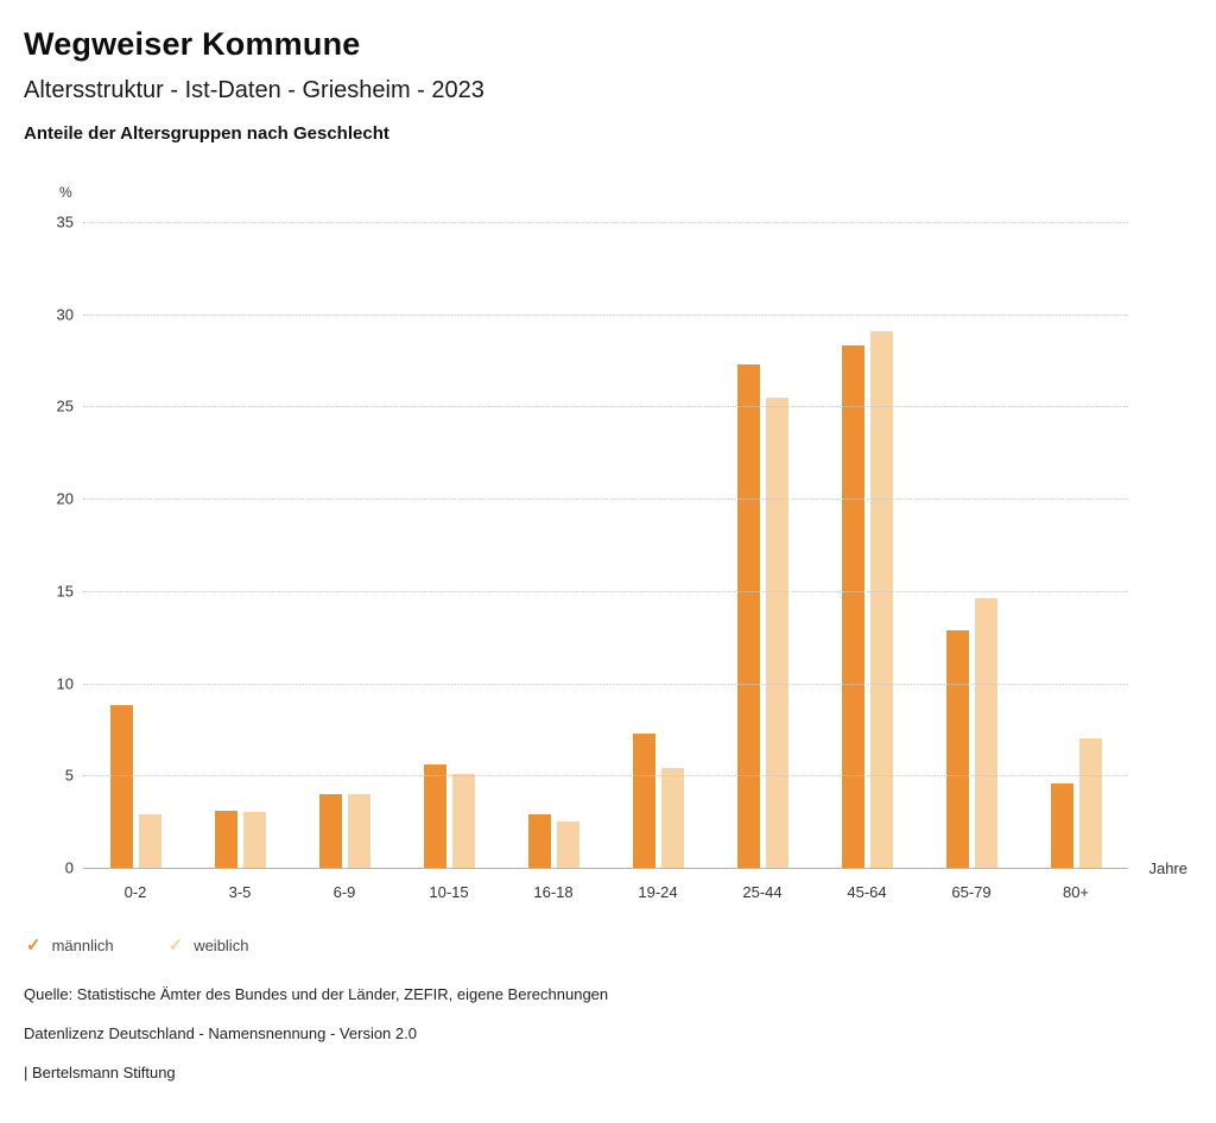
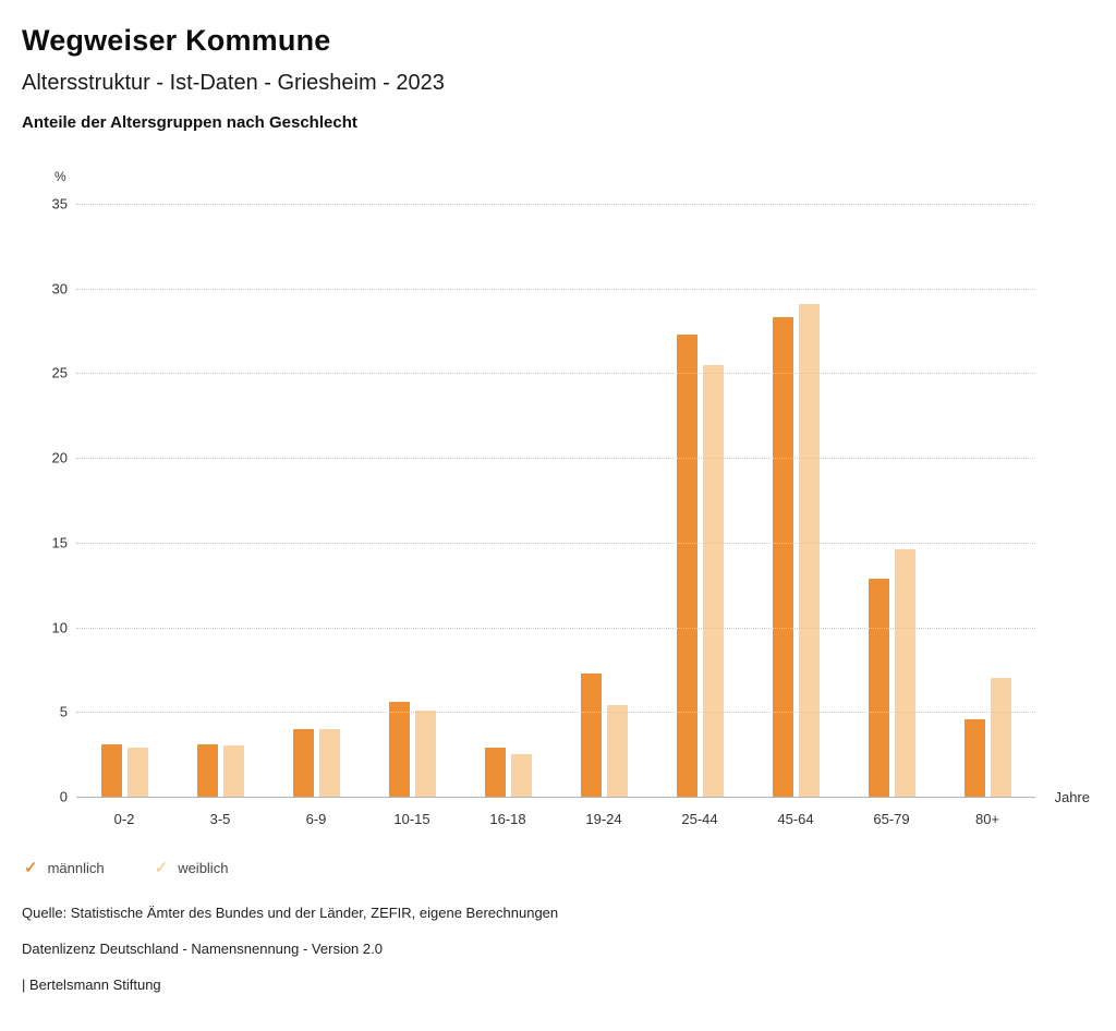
männlich/0-2: 8.8 -> 3.1
